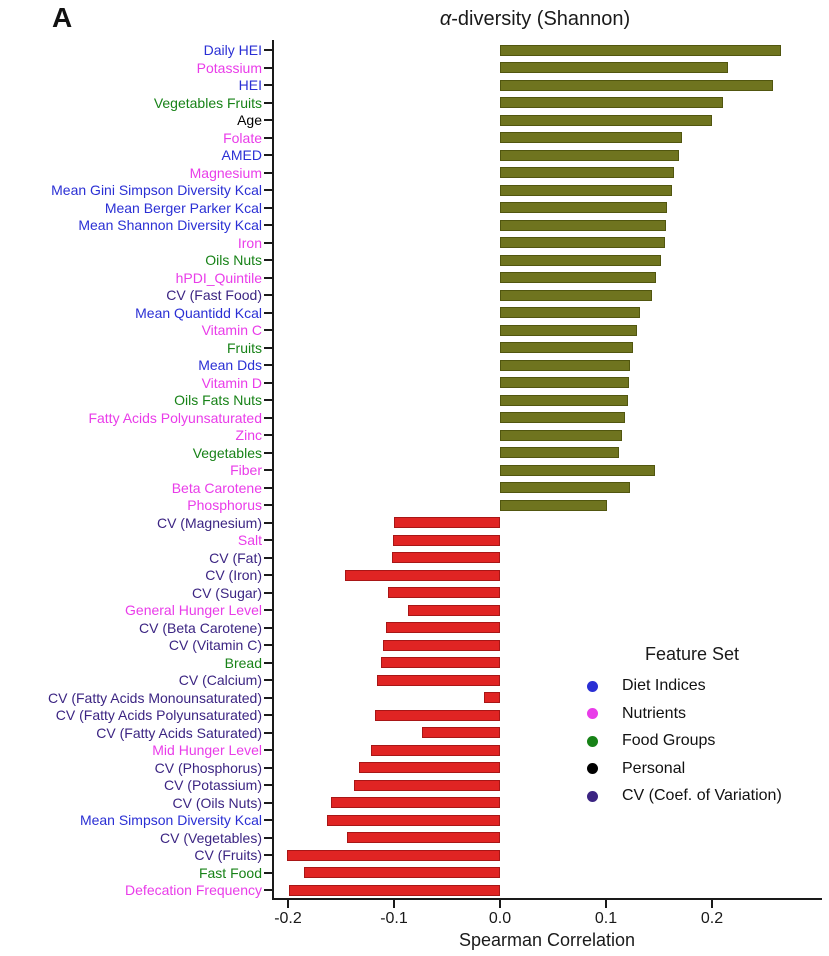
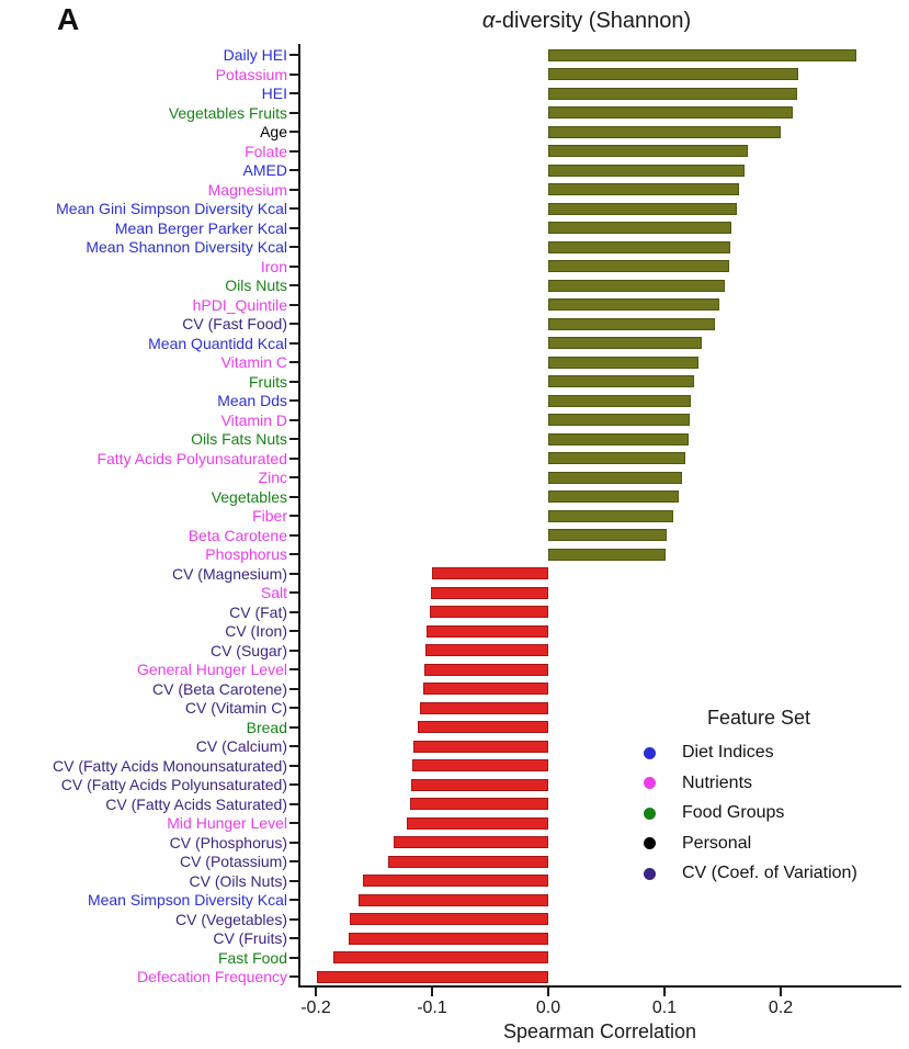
HEI: 0.258 -> 0.214
Fiber: 0.146 -> 0.108
Beta Carotene: 0.123 -> 0.102
CV (Iron): -0.146 -> -0.105
General Hunger Level: -0.087 -> -0.107
CV (Fatty Acids Monounsaturated): -0.015 -> -0.117
CV (Fatty Acids Saturated): -0.074 -> -0.119
CV (Vegetables): -0.144 -> -0.171
CV (Fruits): -0.201 -> -0.172
